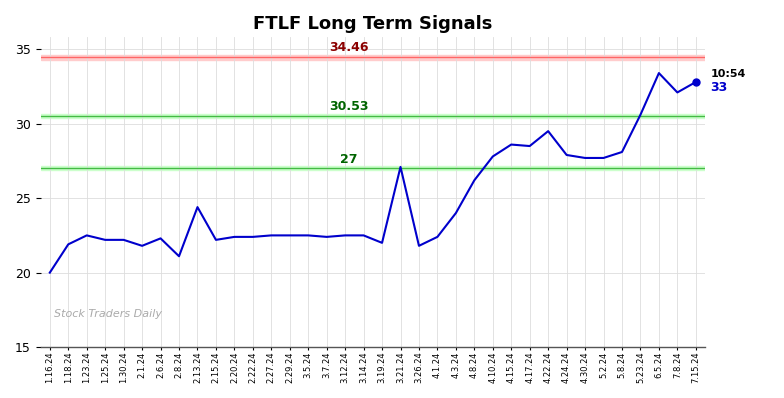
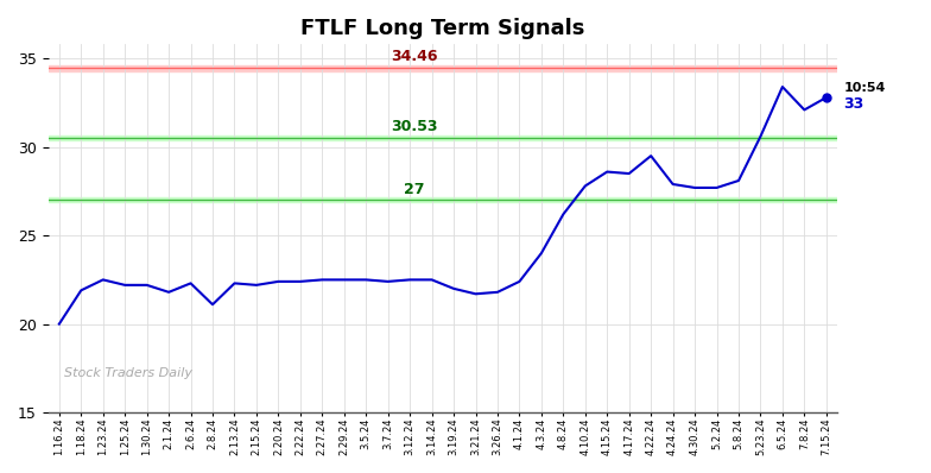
2.13.24: 24.4 -> 22.3
3.21.24: 27.1 -> 21.7
